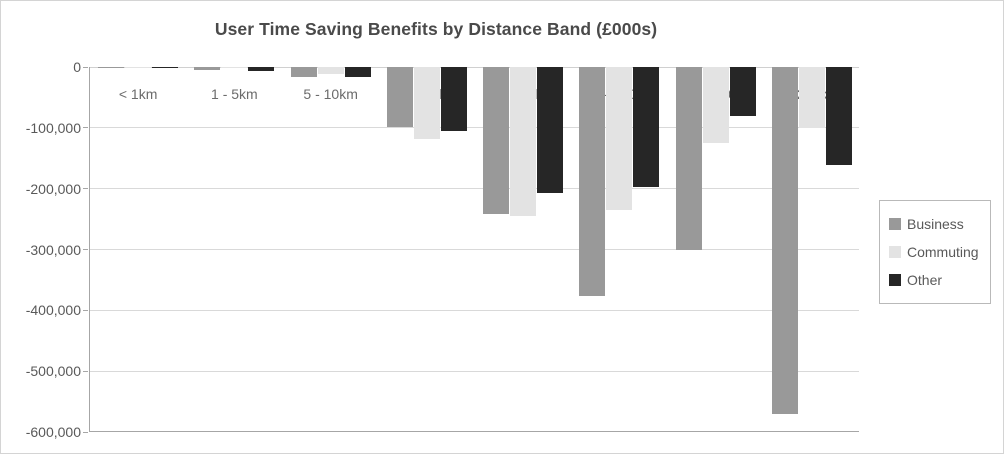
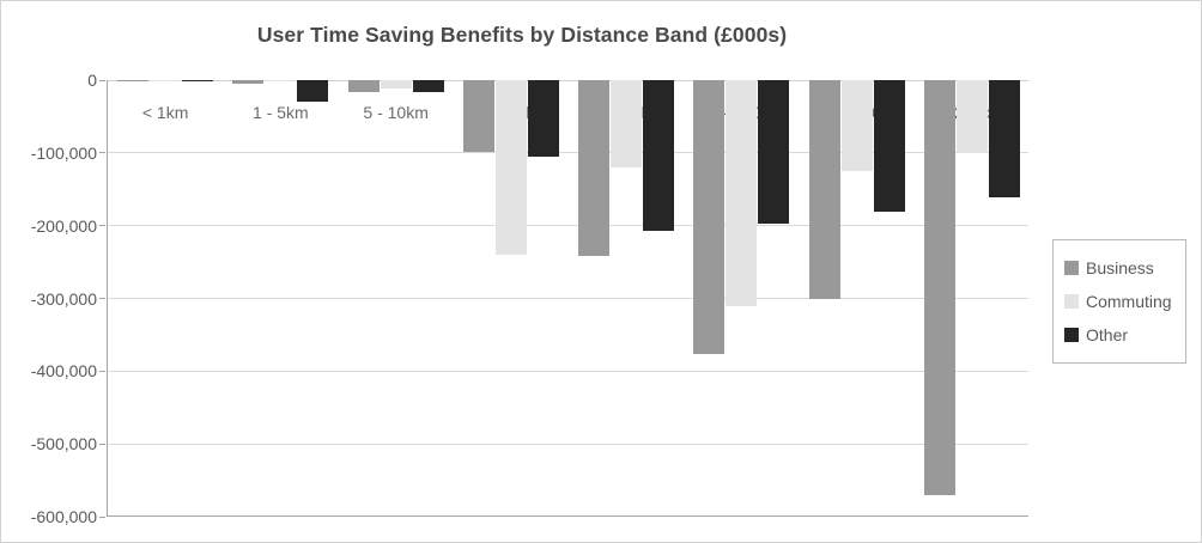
Other/1 - 5km: -10000 -> -30000
Commuting/10 - 25km: -120000 -> -240000
Commuting/25 - 50km: -240000 -> -120000
Commuting/50 - 100km: -240000 -> -310000
Other/100 - 200km: -80000 -> -180000
